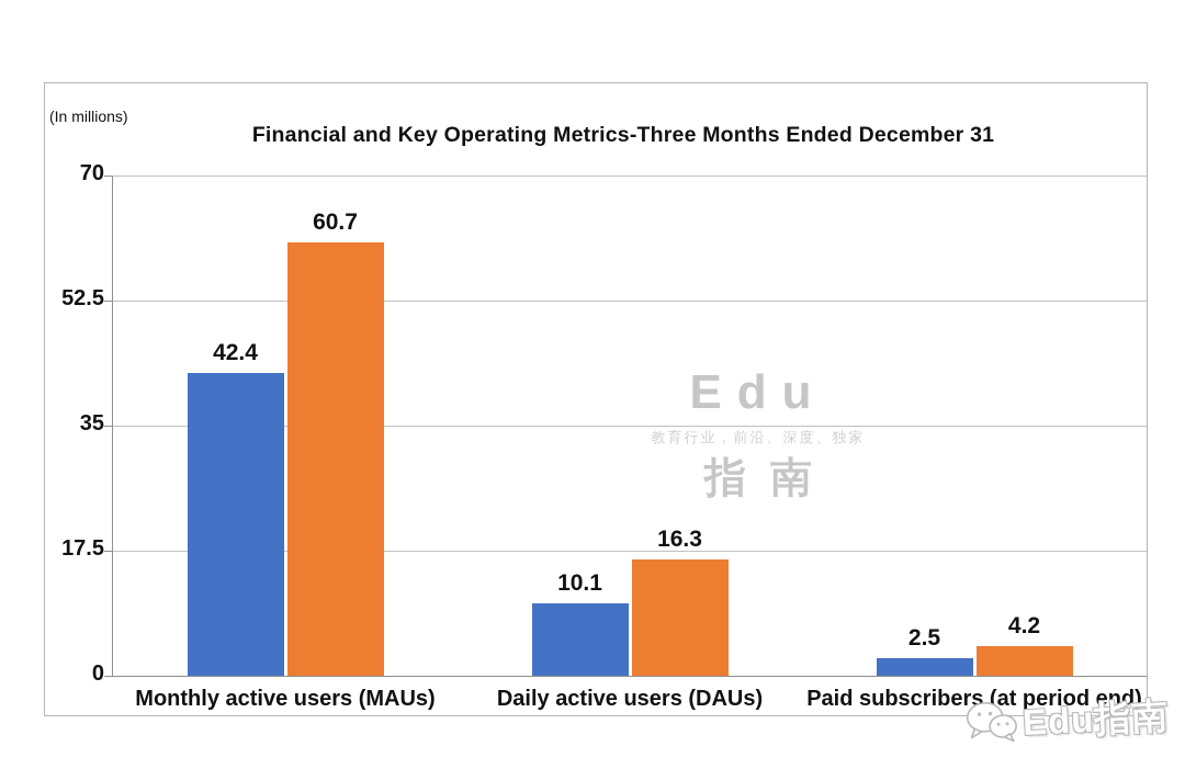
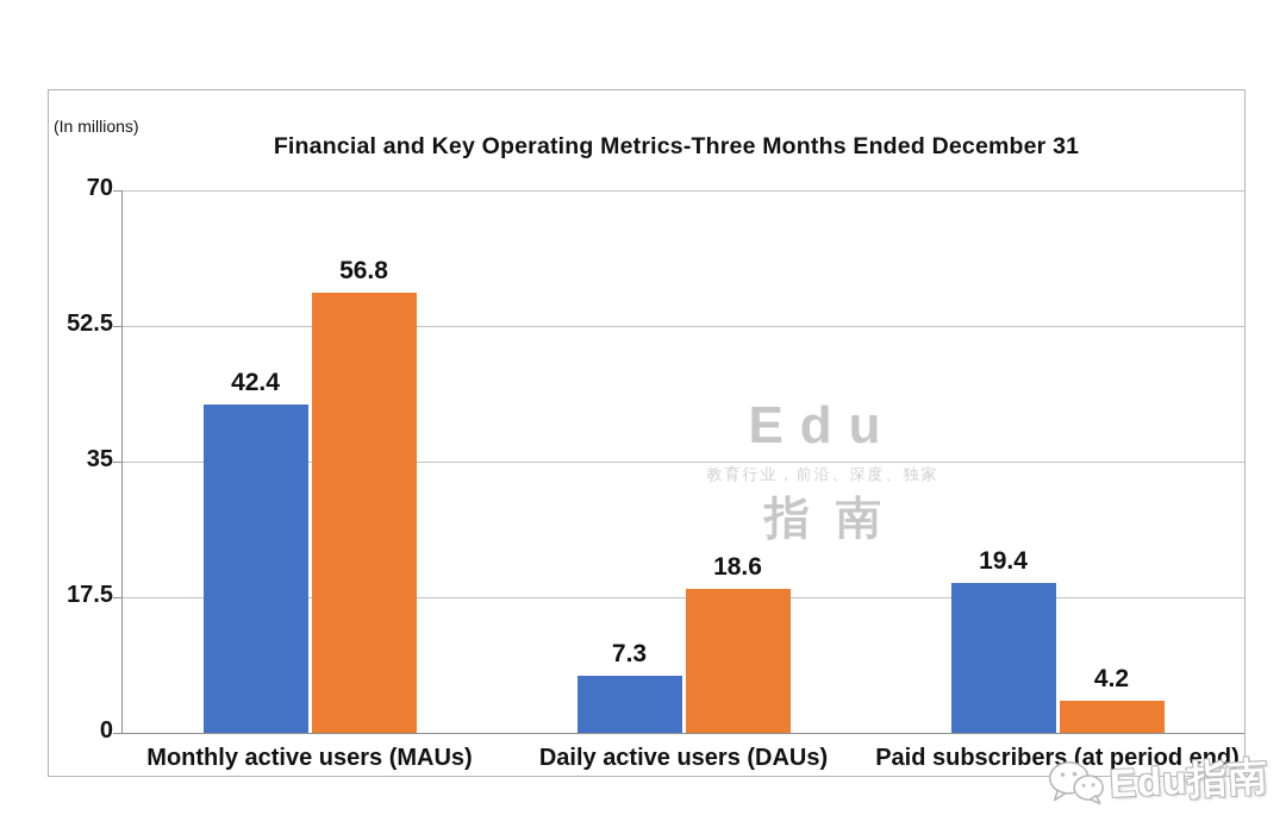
2022/Monthly active users (MAUs): 60.7 -> 56.8
2021/Daily active users (DAUs): 10.1 -> 7.3
2022/Daily active users (DAUs): 16.3 -> 18.6
2021/Paid subscribers (at period end): 2.5 -> 19.4
